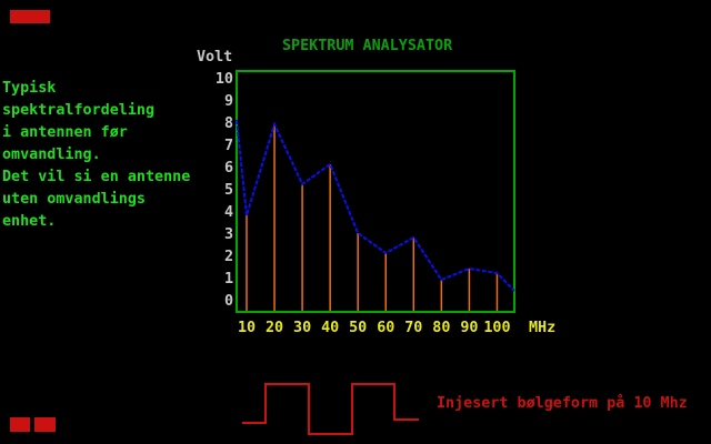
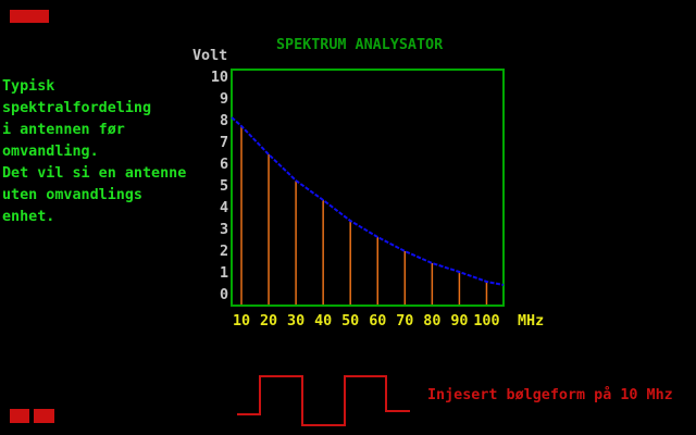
10: 3.9 -> 7.8
20: 8.0 -> 6.5
40: 6.2 -> 4.4
50: 3.1 -> 3.5
60: 2.2 -> 2.7
70: 2.9 -> 2.0
80: 1.0 -> 1.5
90: 1.5 -> 1.1
100: 1.3 -> 0.7
